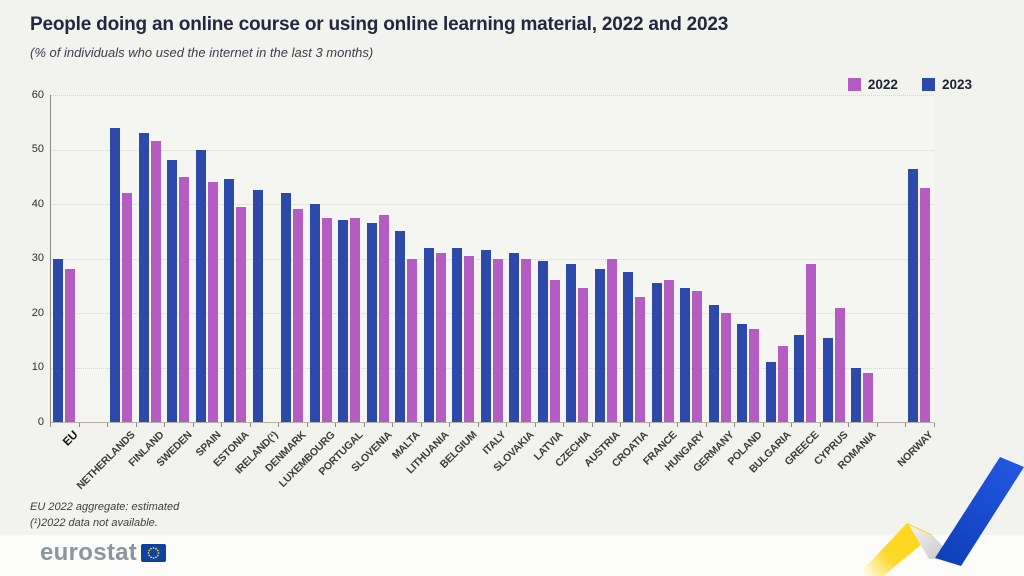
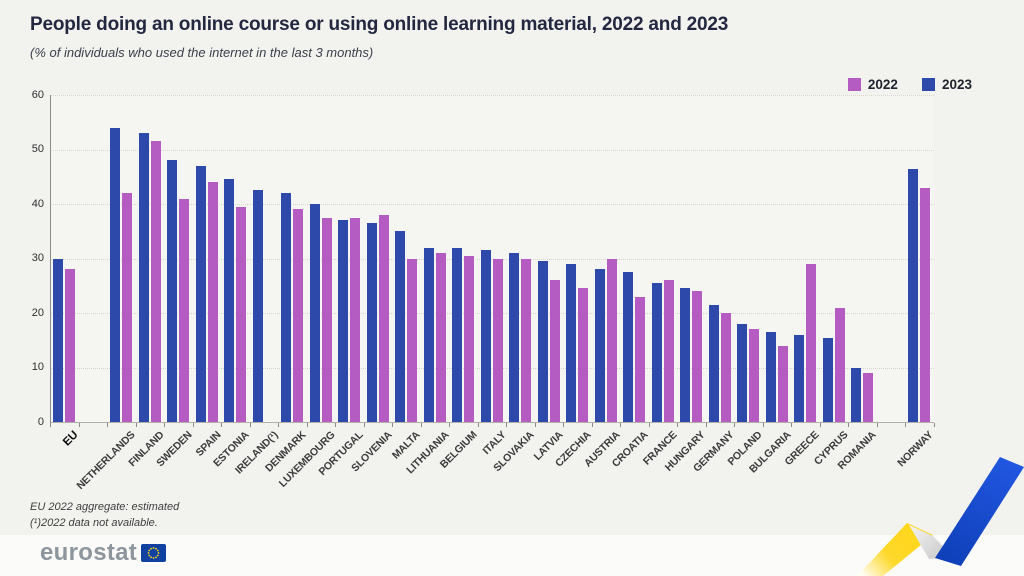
2022/SWEDEN: 45 -> 41
2023/SPAIN: 50 -> 47
2023/BULGARIA: 11 -> 16
